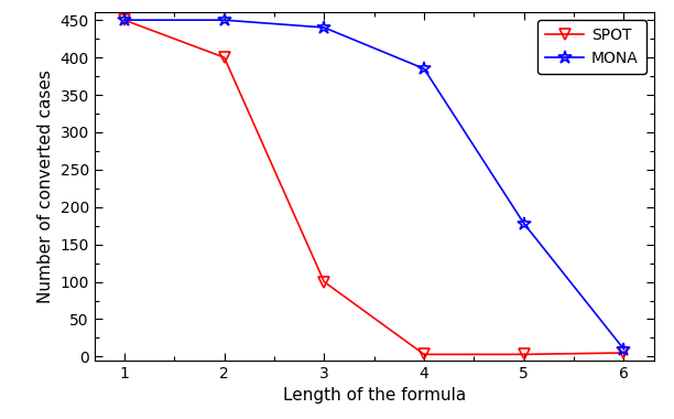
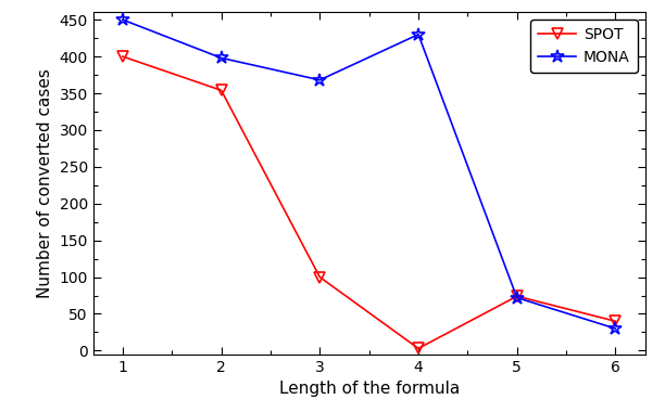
SPOT/1: 450 -> 400
SPOT/2: 400 -> 354
MONA/2: 450 -> 398
MONA/3: 440 -> 368
MONA/4: 385 -> 430
SPOT/5: 3 -> 74
MONA/5: 178 -> 72
SPOT/6: 5 -> 40
MONA/6: 10 -> 30
